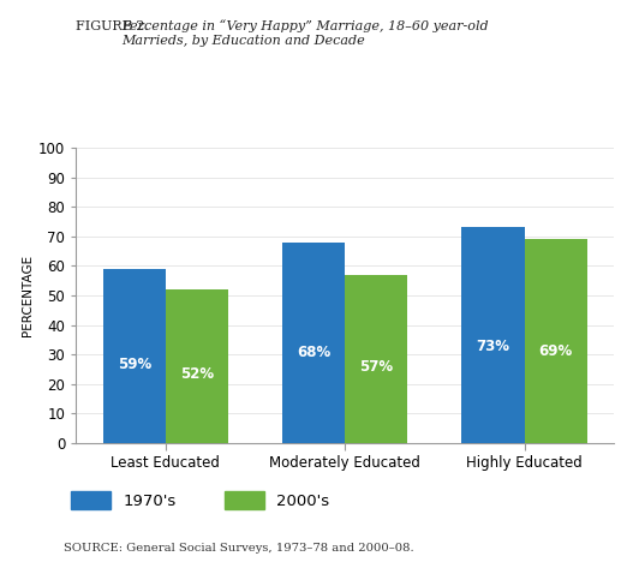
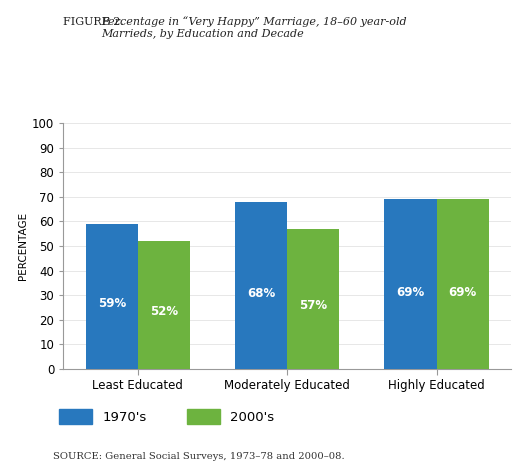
1970's/Highly Educated: 73% -> 69%
